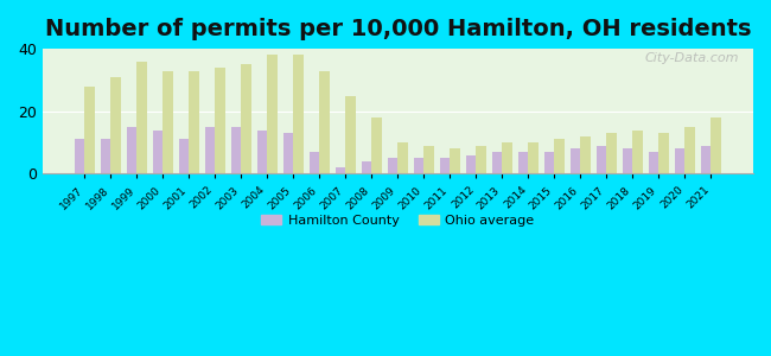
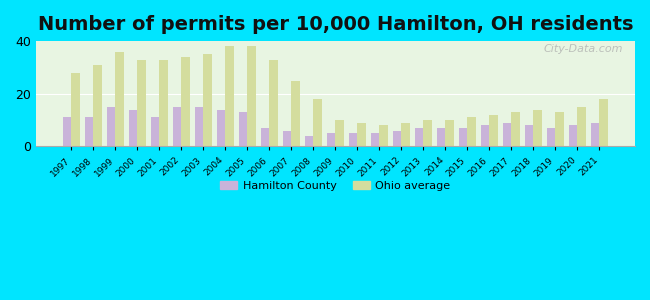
Hamilton County/2007: 2 -> 6
